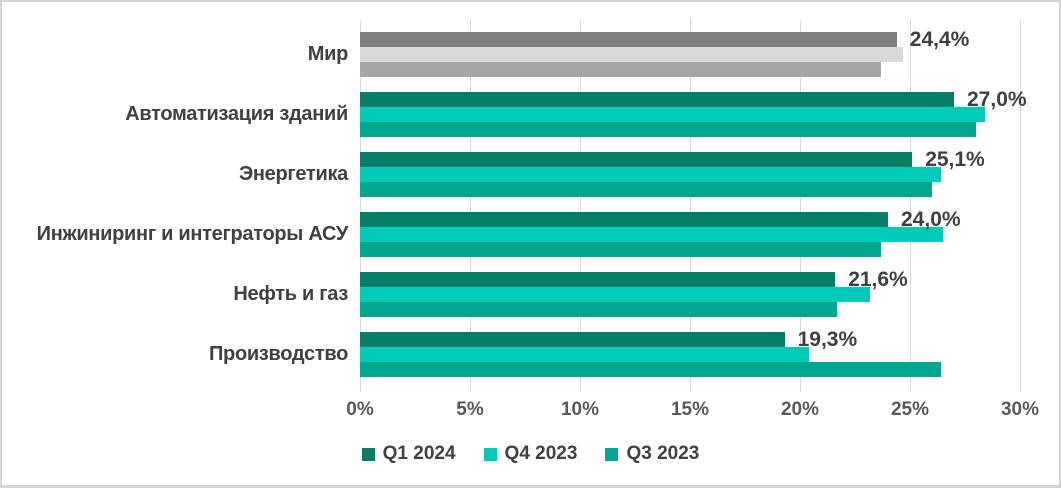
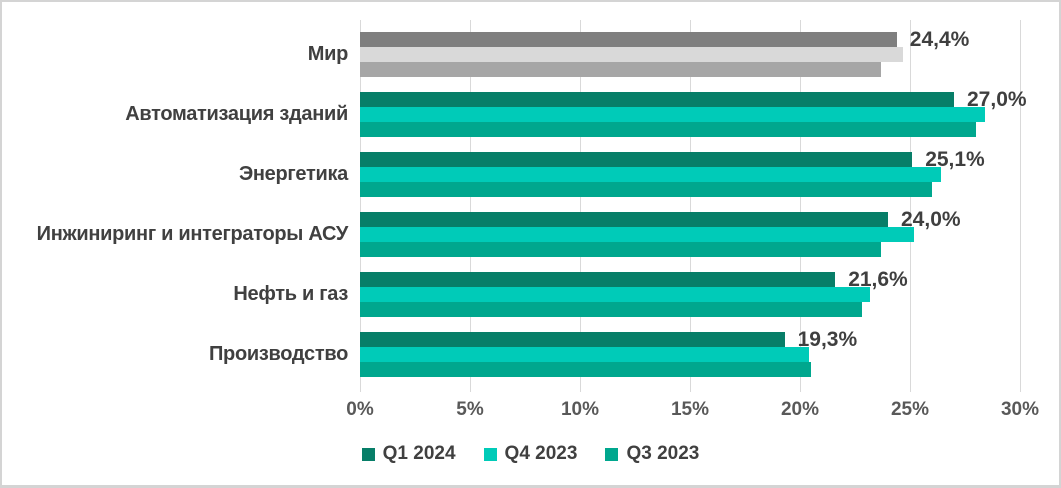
Q4 2023/Инжиниринг и интеграторы АСУ: 26.5% -> 25.2%
Q3 2023/Нефть и газ: 21.7% -> 22.8%
Q3 2023/Производство: 26.4% -> 20.5%
